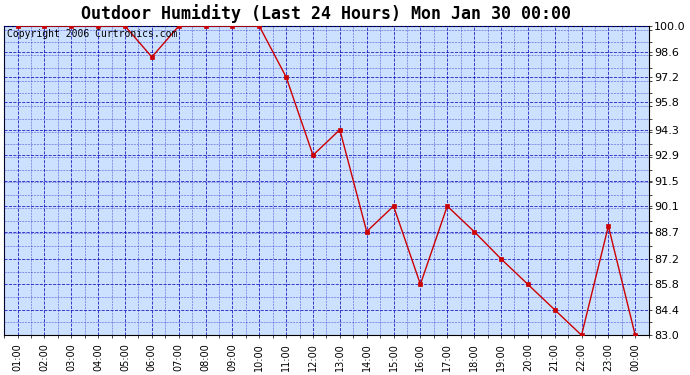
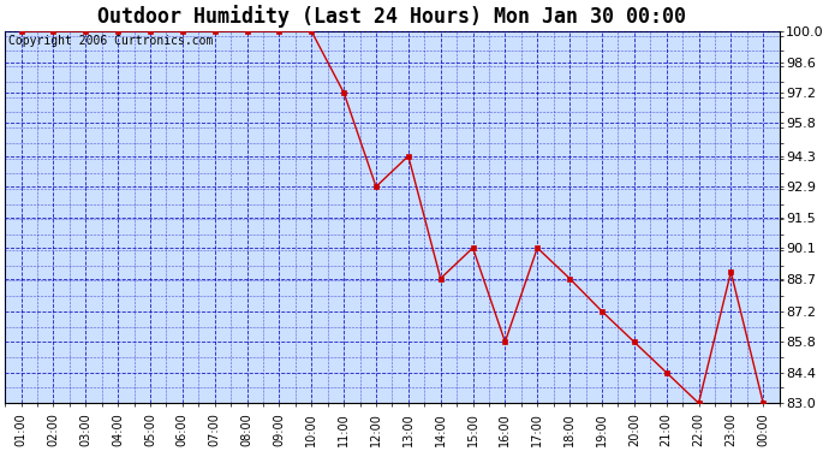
06:00: 98.3 -> 100.0
